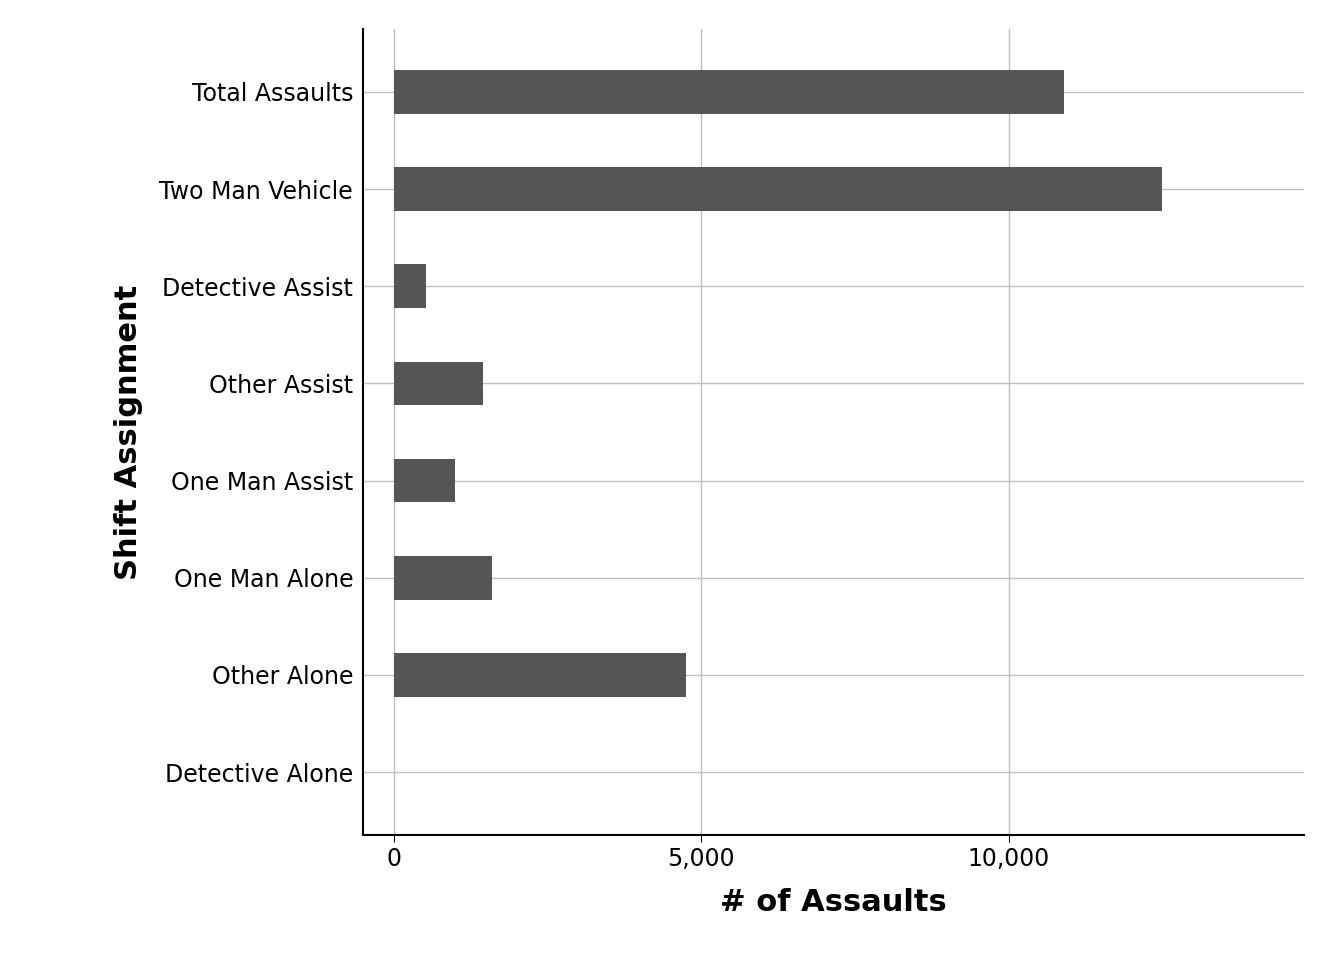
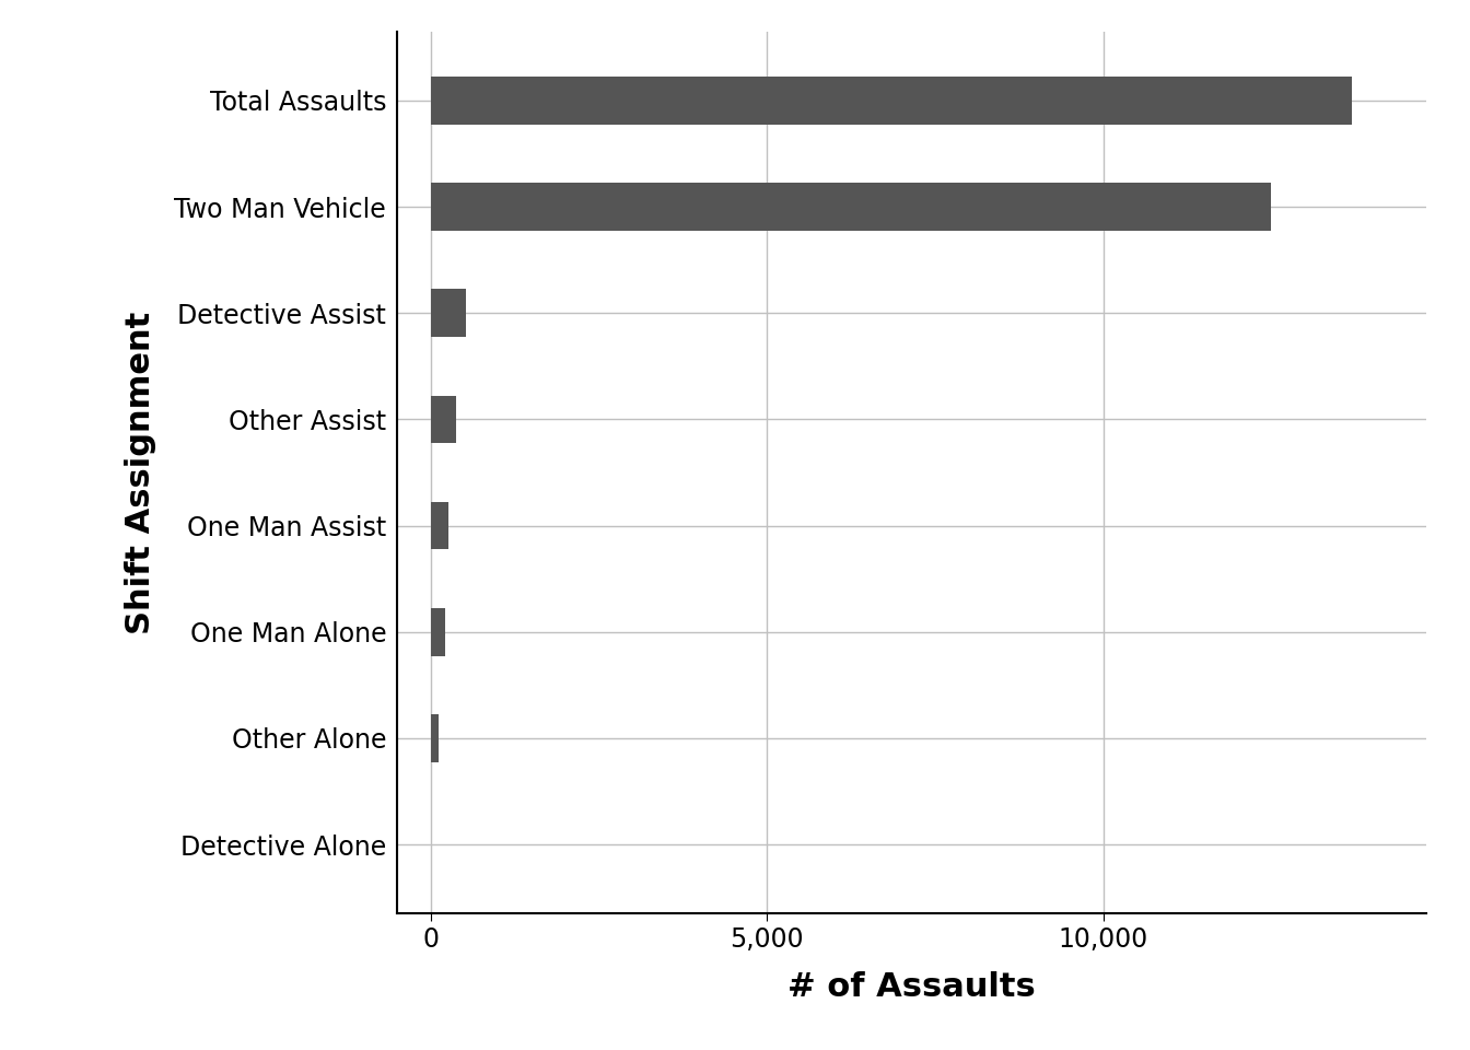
Total Assaults: 10,900 -> 13,700
Other Assist: 1,460 -> 380
One Man Assist: 1,000 -> 260
One Man Alone: 1,600 -> 220
Other Alone: 4,760 -> 120
